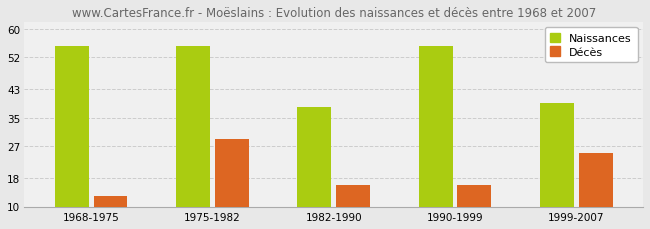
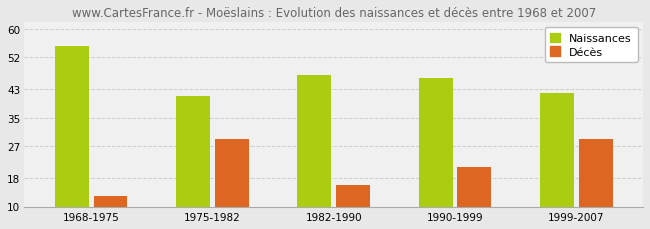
Naissances/1975-1982: 55 -> 41
Naissances/1982-1990: 38 -> 47
Naissances/1990-1999: 55 -> 46
Décès/1990-1999: 16 -> 21
Naissances/1999-2007: 39 -> 42
Décès/1999-2007: 25 -> 29
